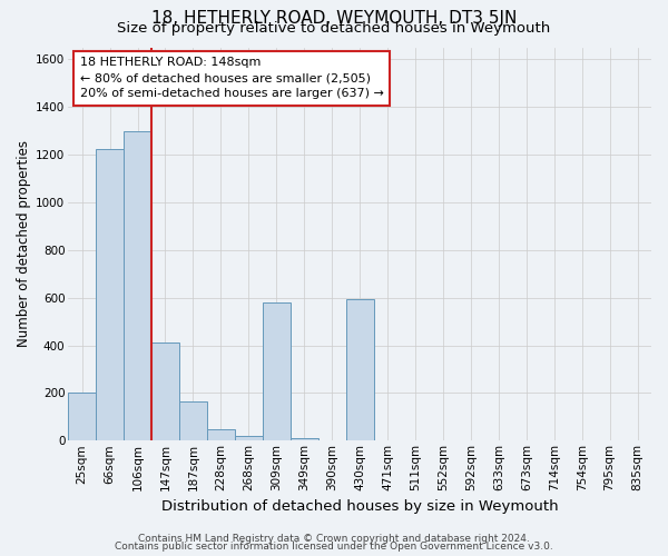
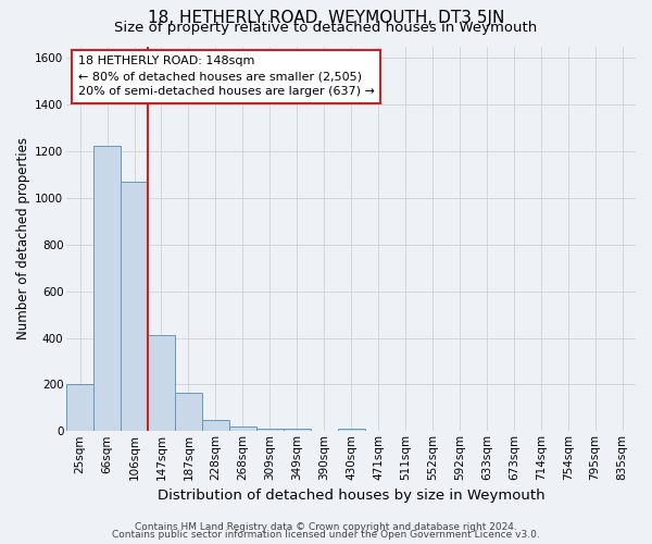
106sqm: 1300 -> 1070
309sqm: 580 -> 12
430sqm: 595 -> 12
